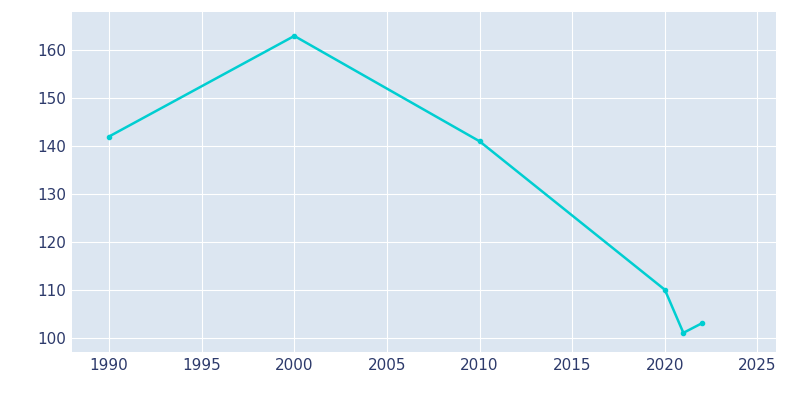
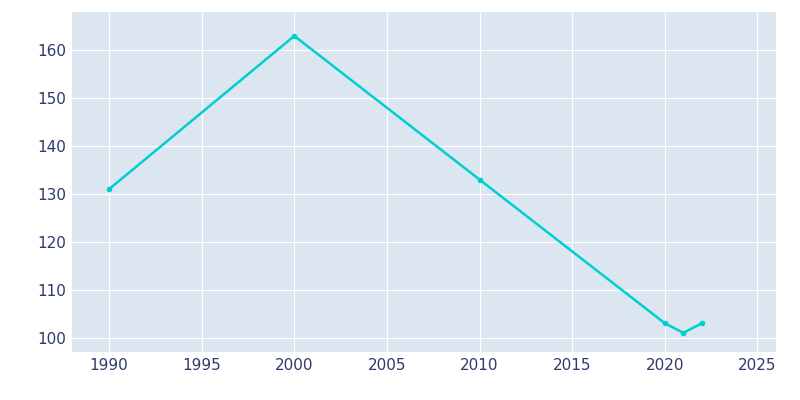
1990: 142 -> 131
2010: 141 -> 133
2020: 110 -> 103
